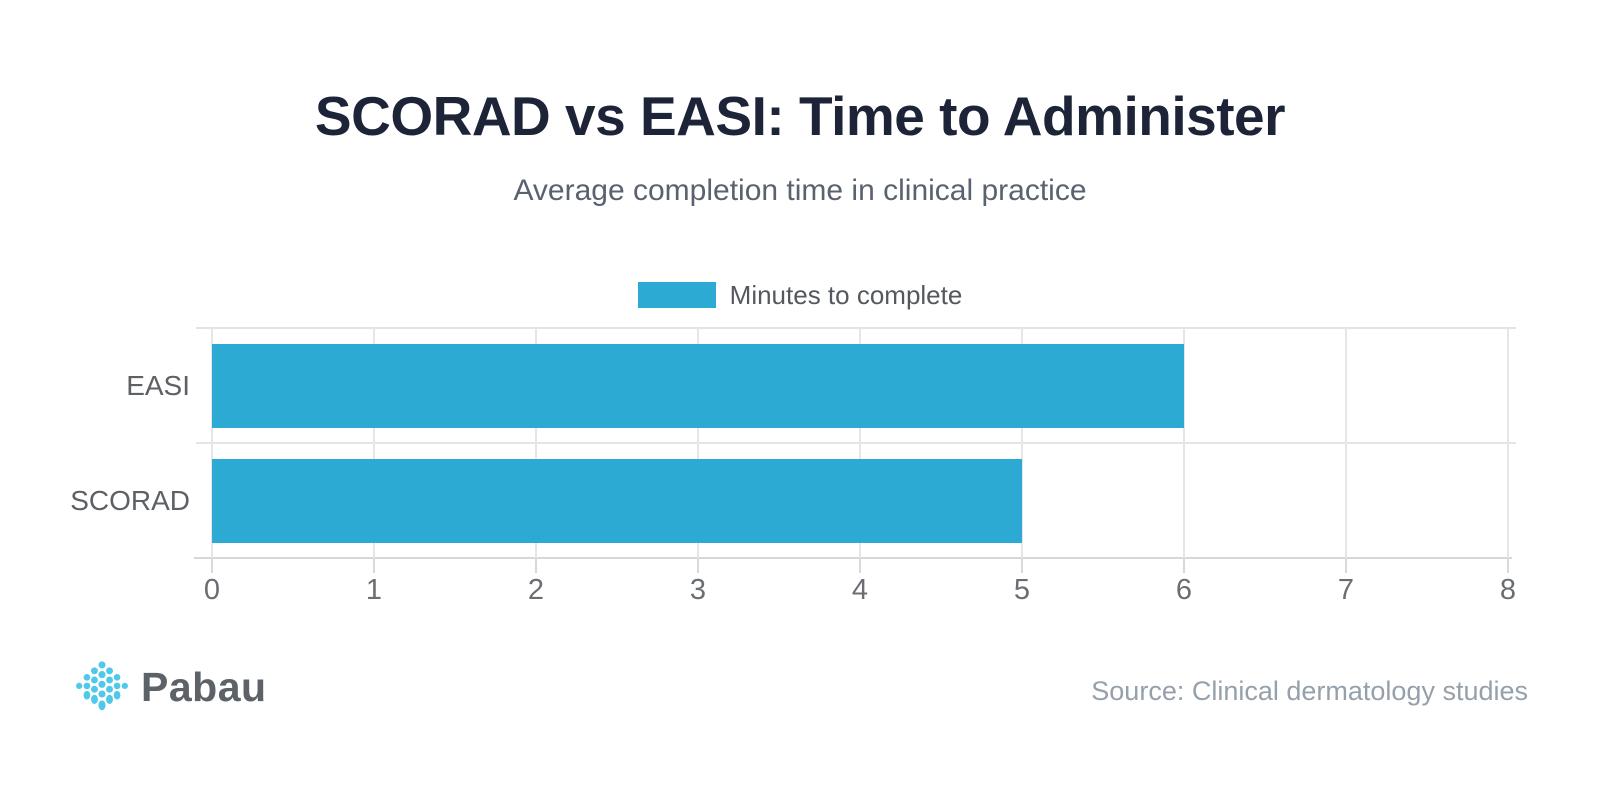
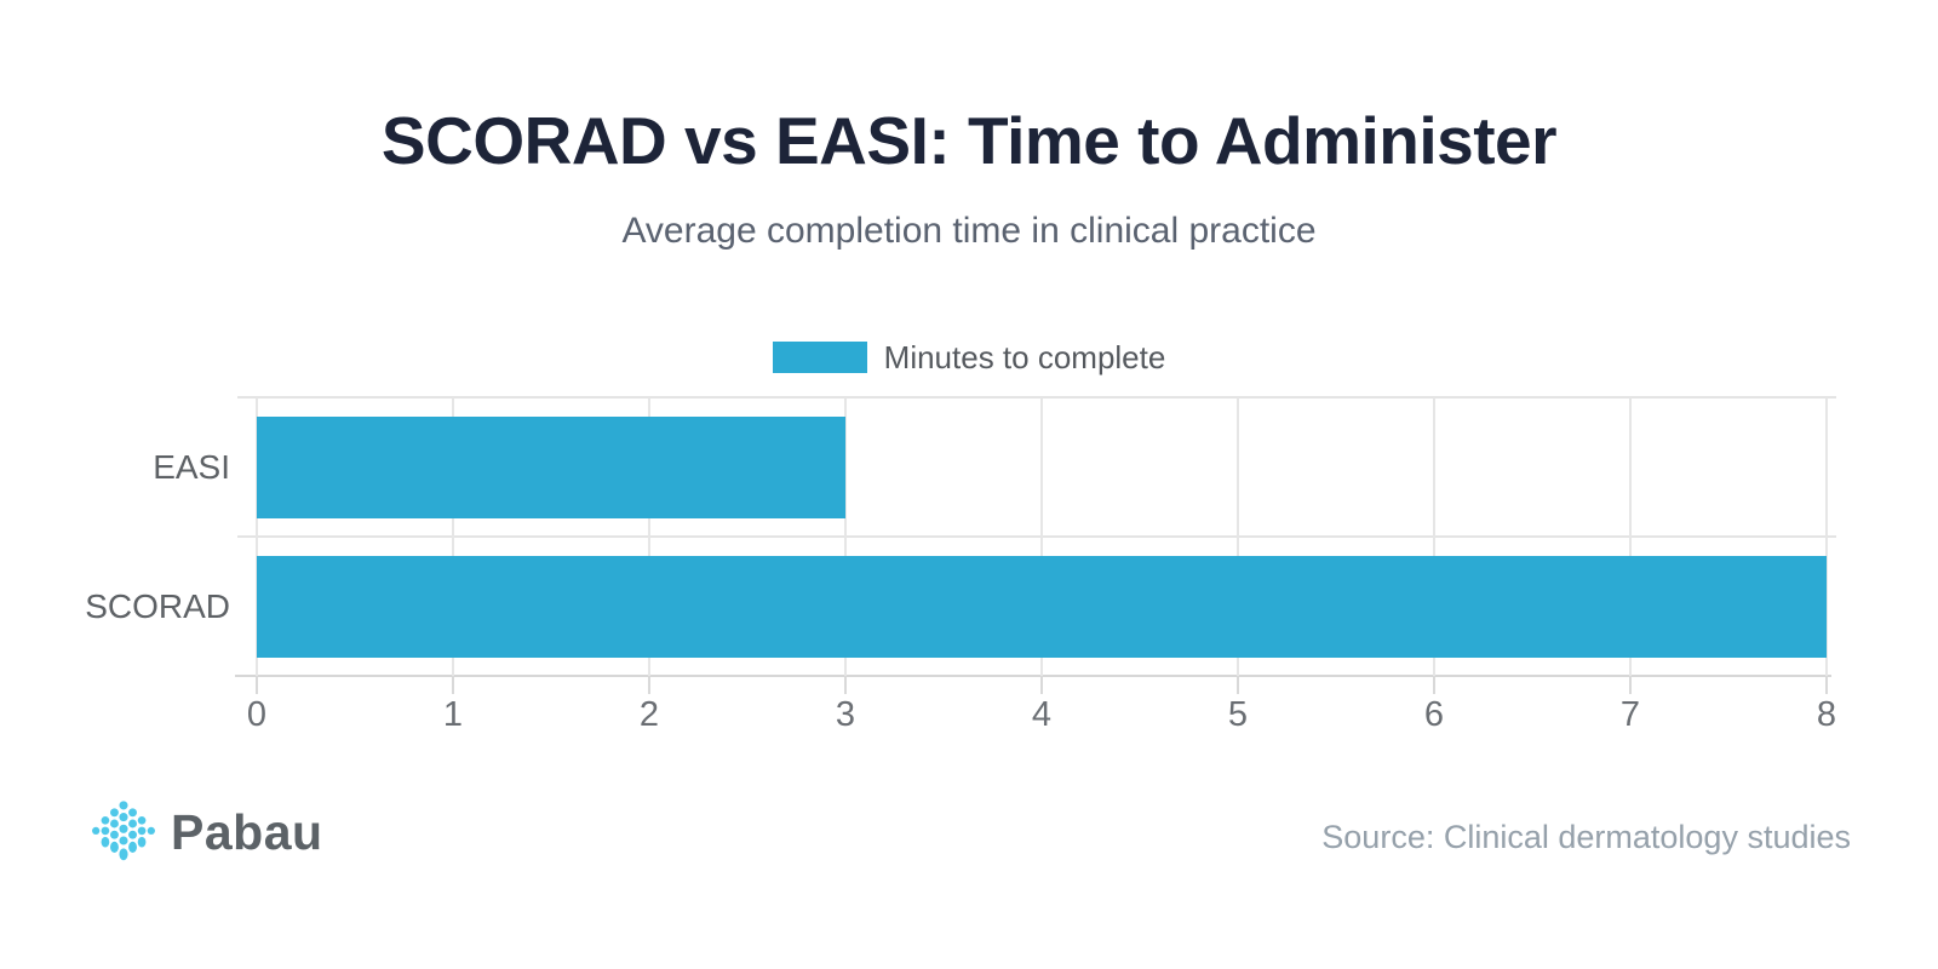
EASI: 6 -> 3
SCORAD: 5 -> 8
